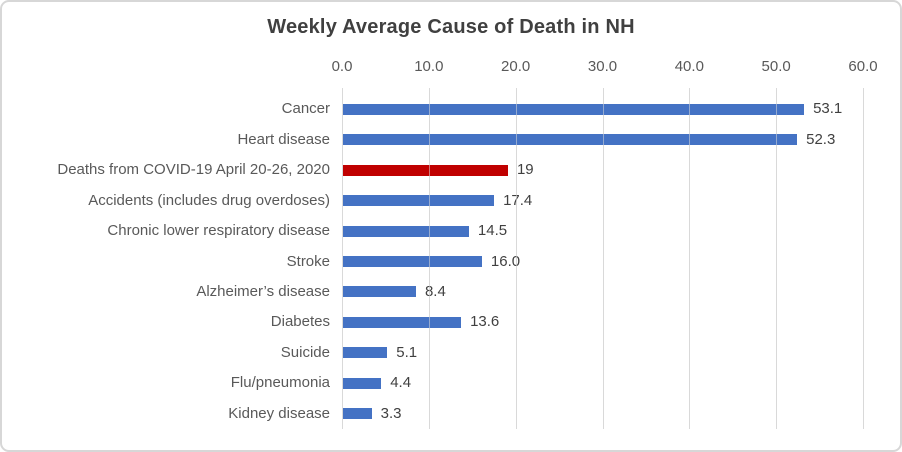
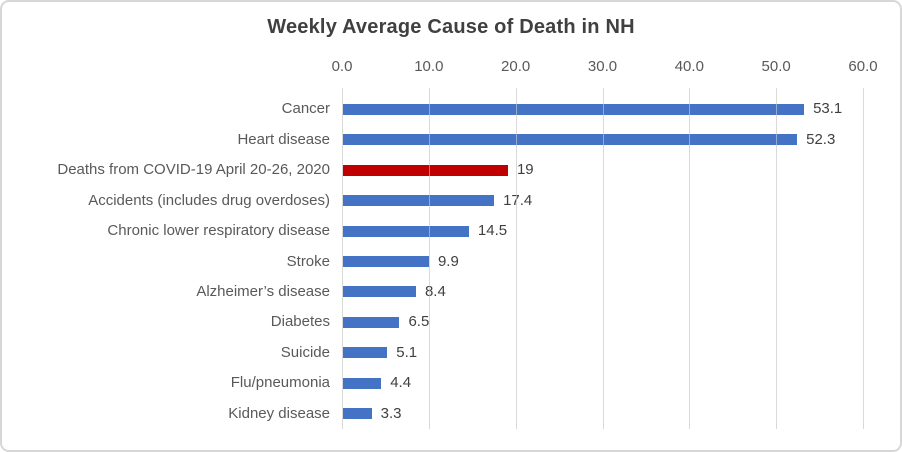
Stroke: 16.0 -> 9.9
Diabetes: 13.6 -> 6.5
